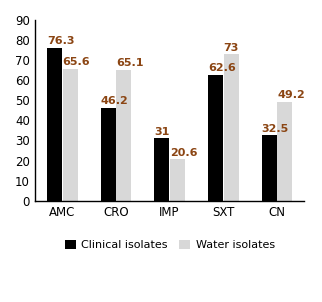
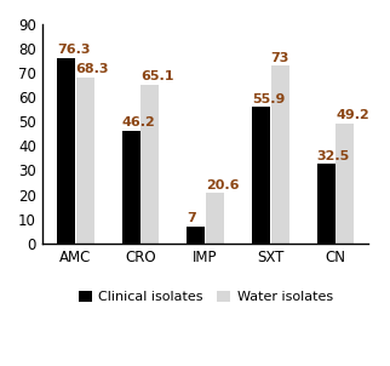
Water isolates/AMC: 65.6 -> 68.3
Clinical isolates/IMP: 31 -> 7
Clinical isolates/SXT: 62.6 -> 55.9
